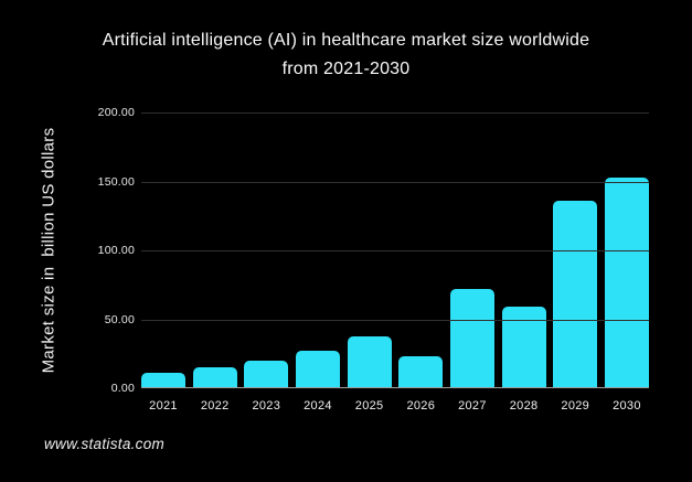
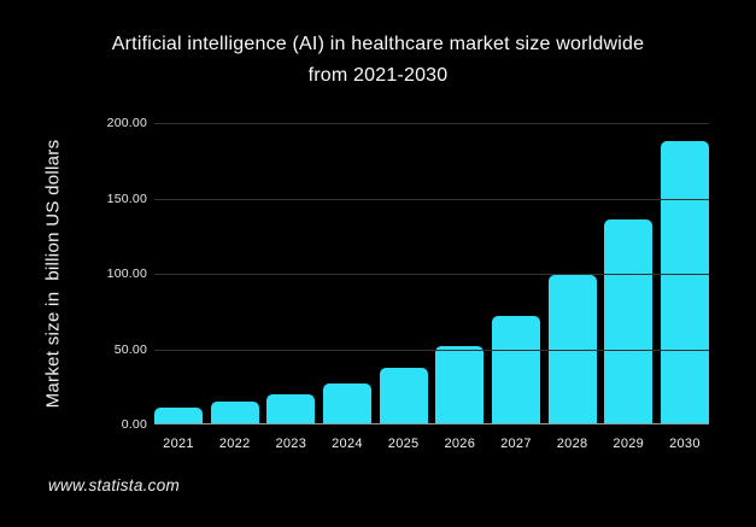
2026: 23 -> 52
2028: 59 -> 99
2030: 153 -> 188
